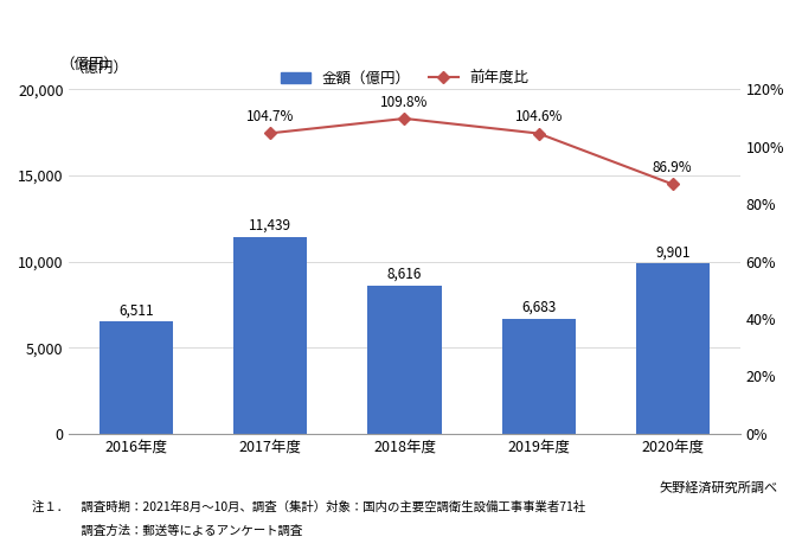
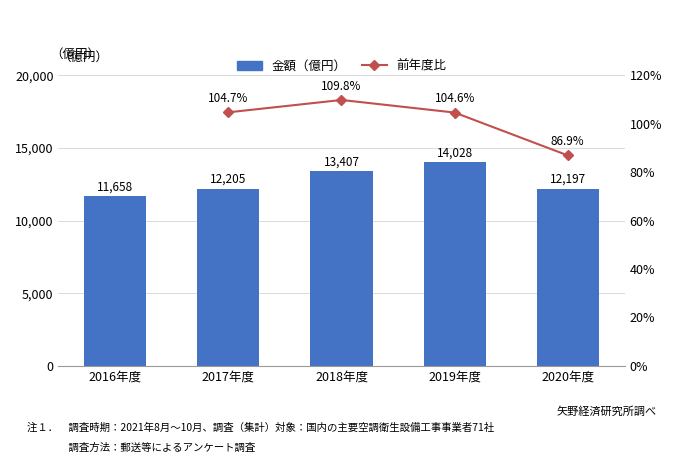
金額（億円）/2016年度: 6,511 -> 11,658
金額（億円）/2017年度: 11,439 -> 12,205
金額（億円）/2018年度: 8,616 -> 13,407
金額（億円）/2019年度: 6,683 -> 14,028
金額（億円）/2020年度: 9,901 -> 12,197
